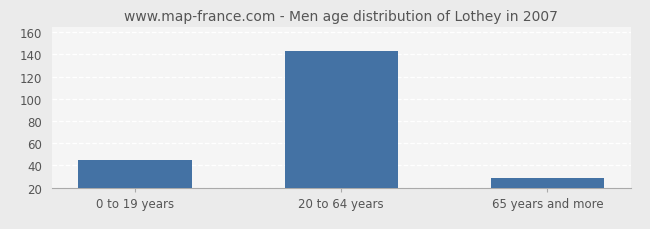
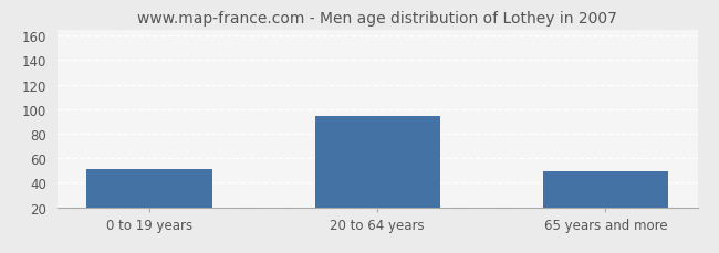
0 to 19 years: 45 -> 51
20 to 64 years: 143 -> 94
65 years and more: 29 -> 49
